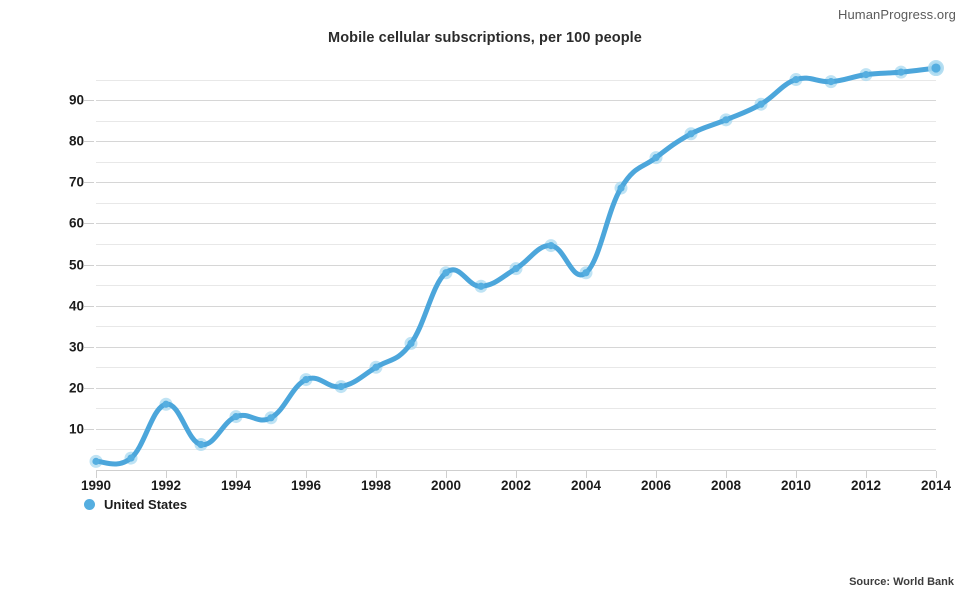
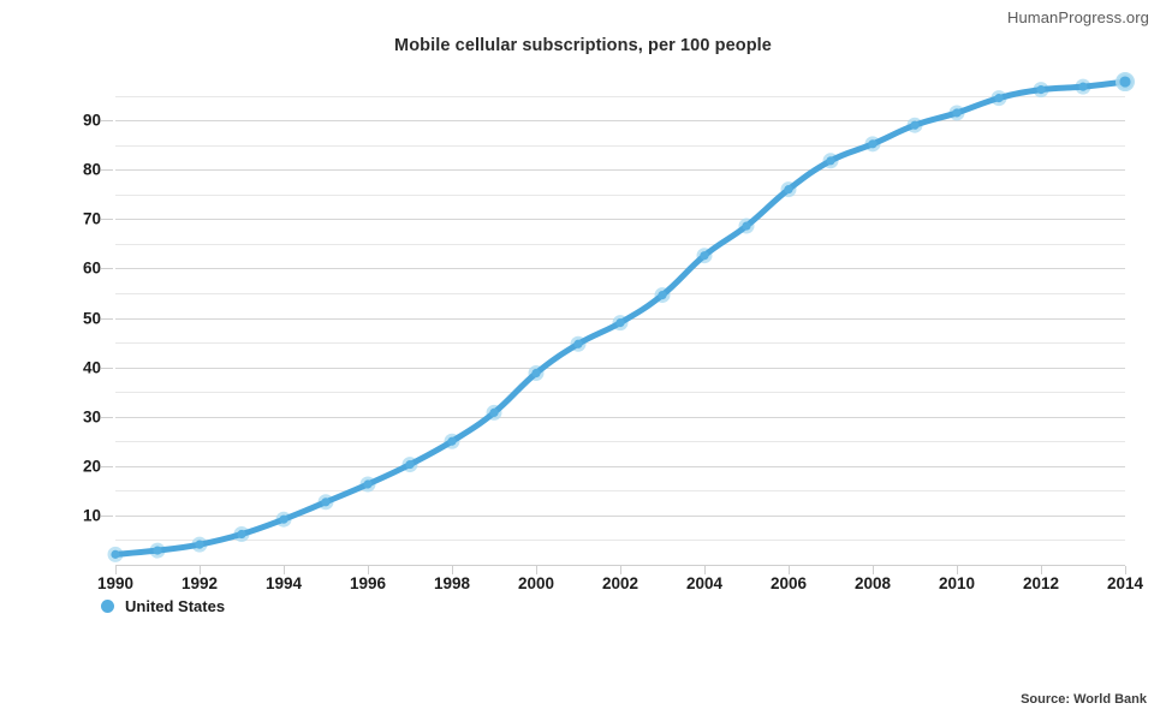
1992: 16 -> 4
1994: 13 -> 9
1996: 22 -> 16
2000: 48 -> 39
2004: 48 -> 63
2010: 95 -> 92
